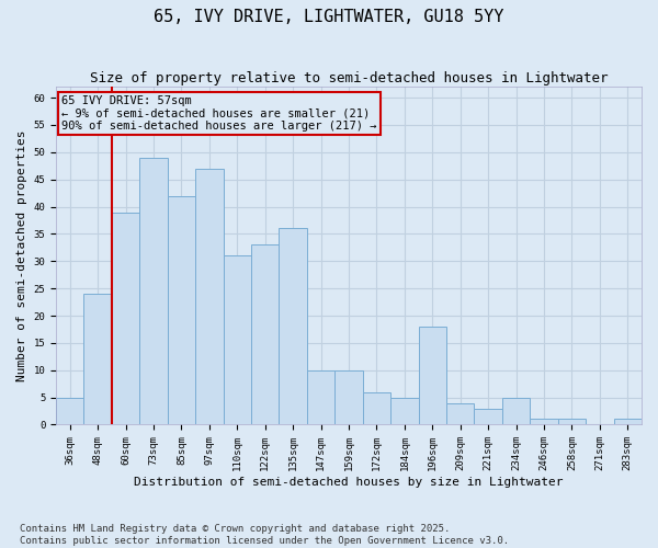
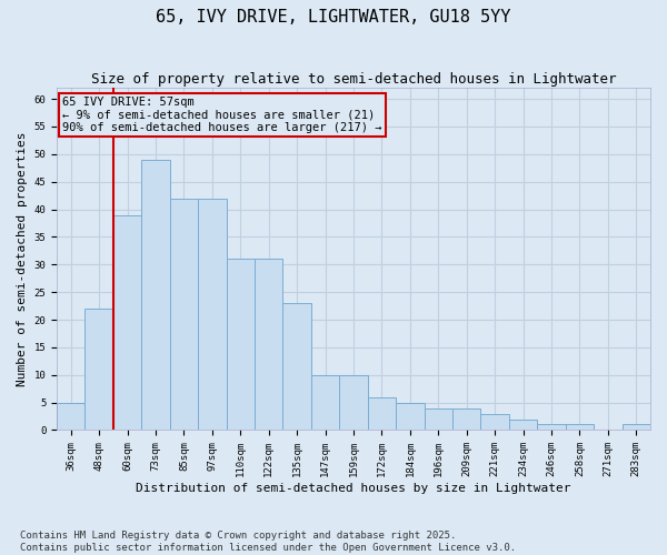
48sqm: 24 -> 22
97sqm: 47 -> 42
122sqm: 33 -> 31
135sqm: 36 -> 23
196sqm: 18 -> 4
234sqm: 5 -> 2
